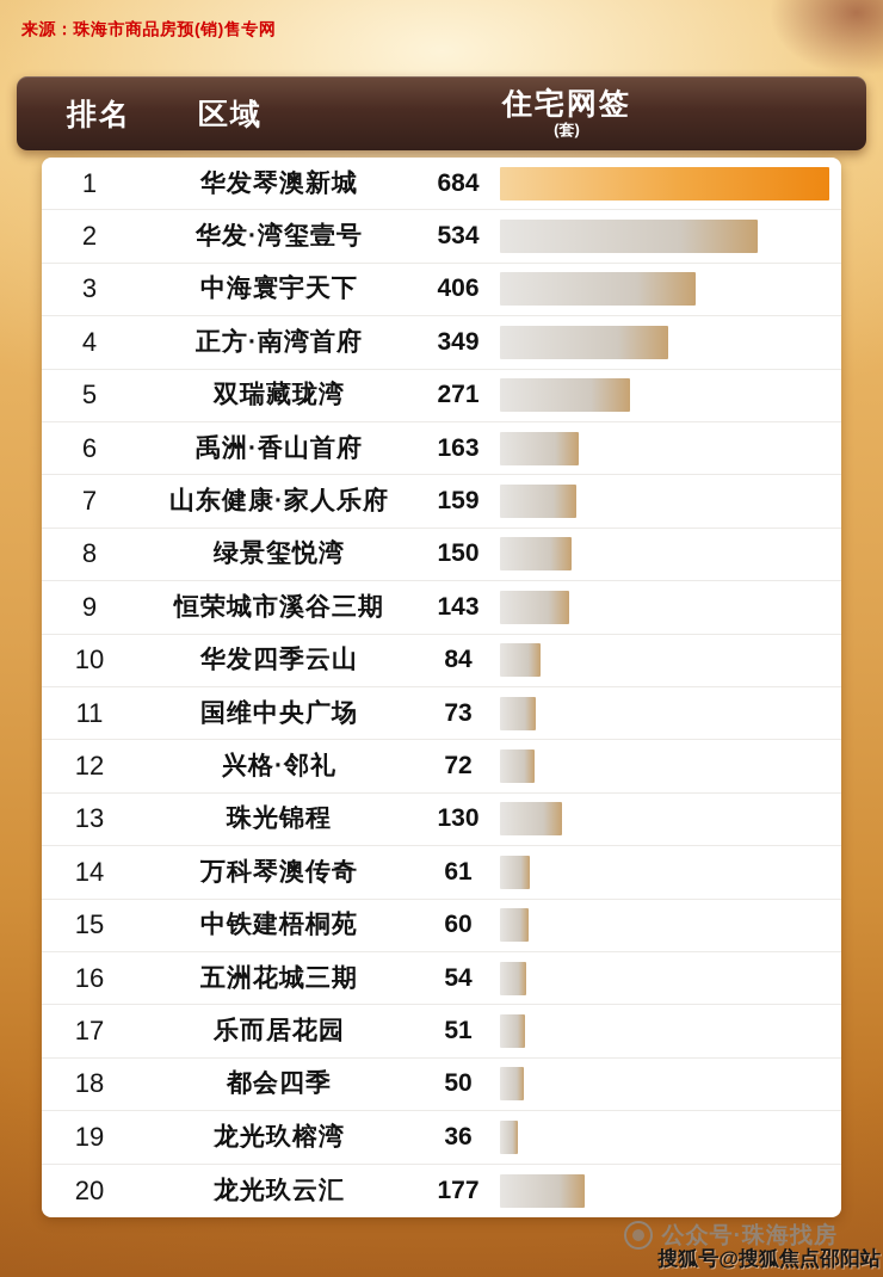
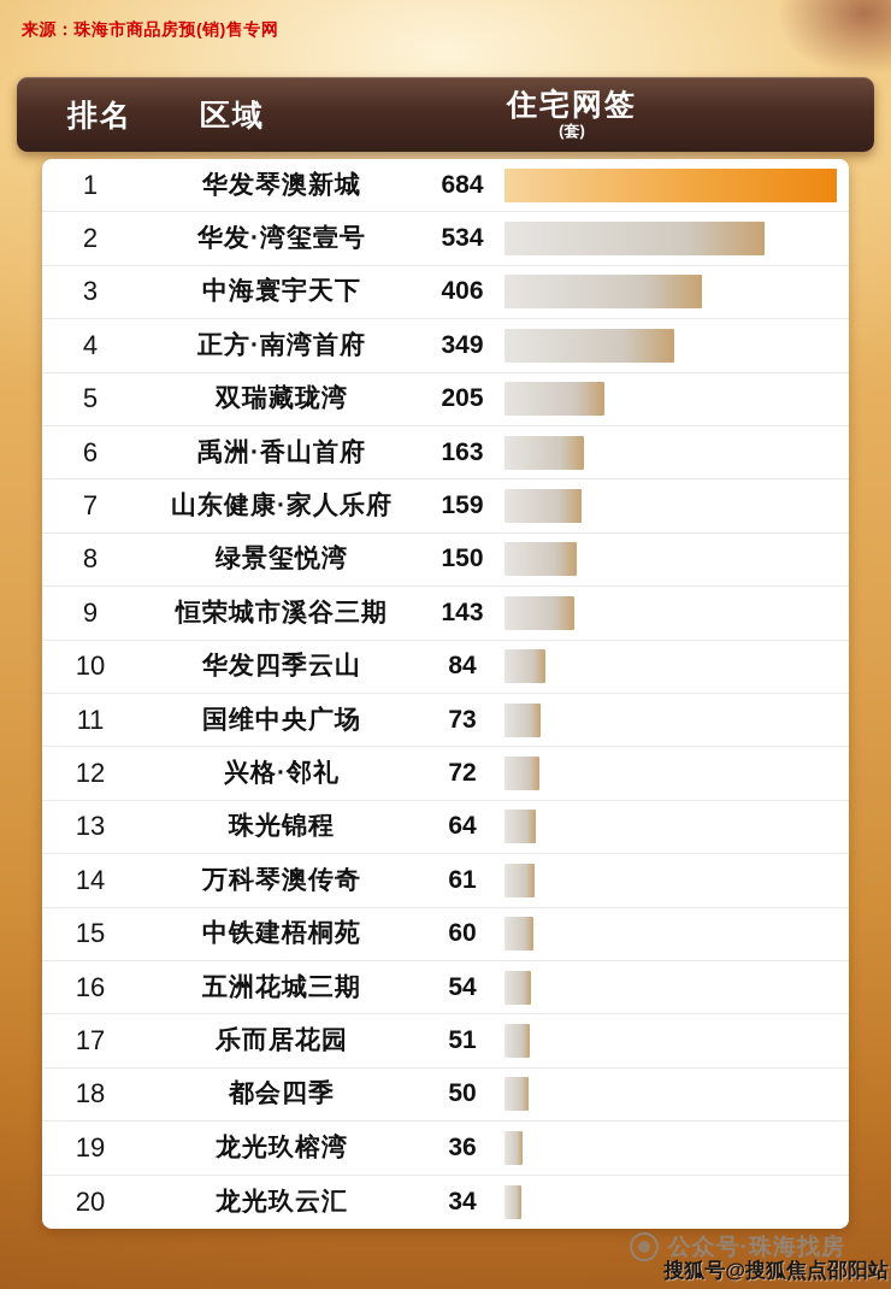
双瑞藏珑湾: 271 -> 205
珠光锦程: 130 -> 64
龙光玖云汇: 177 -> 34
